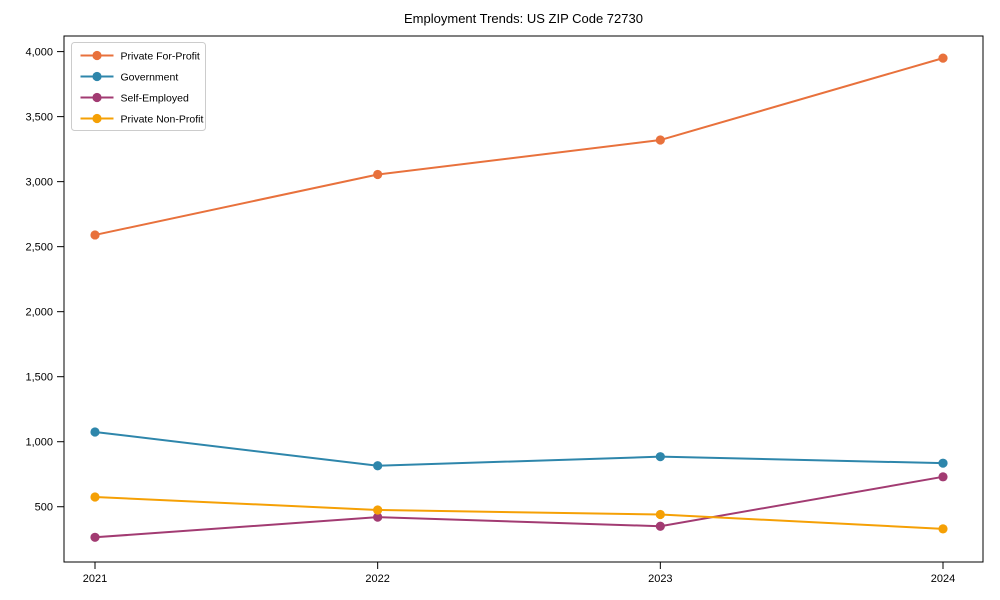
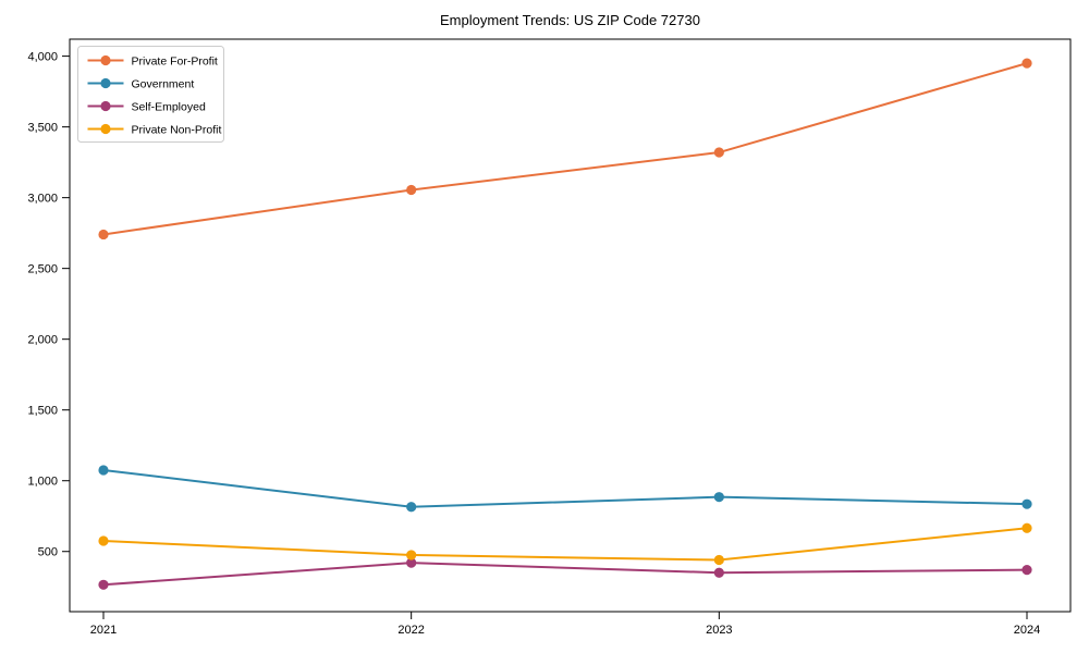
Private For-Profit/2021: 2590 -> 2740
Self-Employed/2024: 730 -> 370
Private Non-Profit/2024: 330 -> 660
